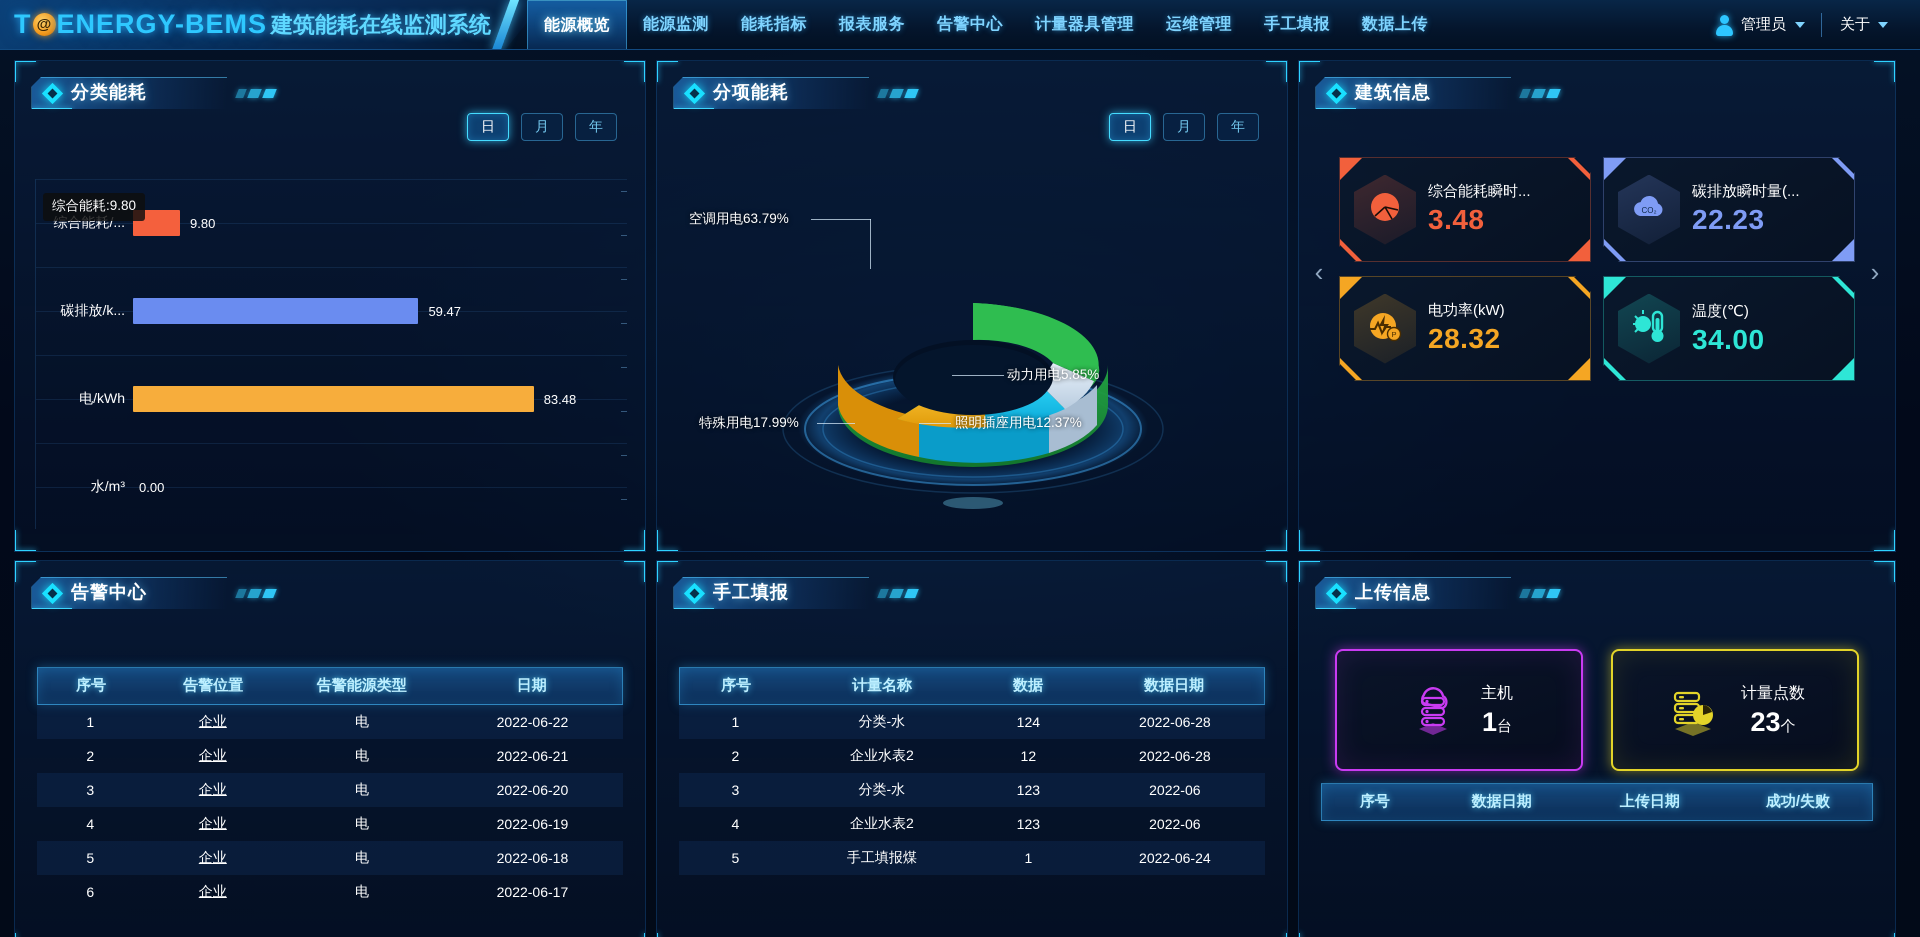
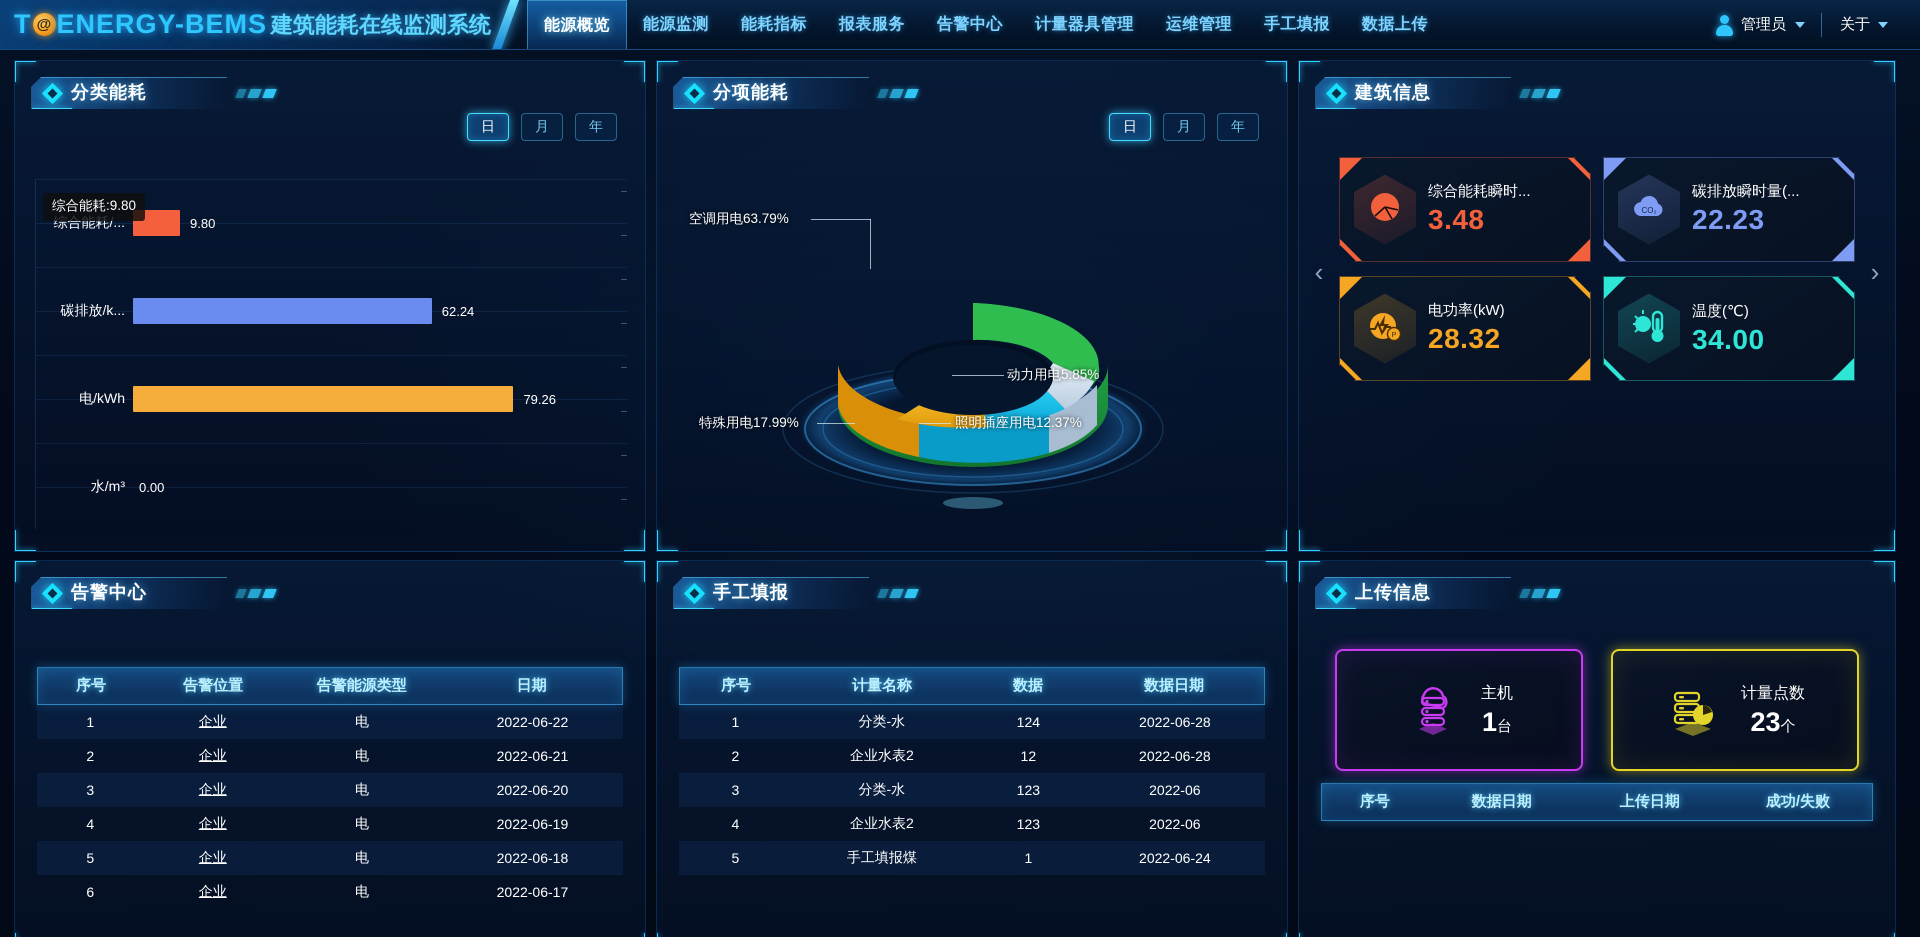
分类能耗/碳排放/k...: 59.47 -> 62.24
分类能耗/电/kWh: 83.48 -> 79.26
